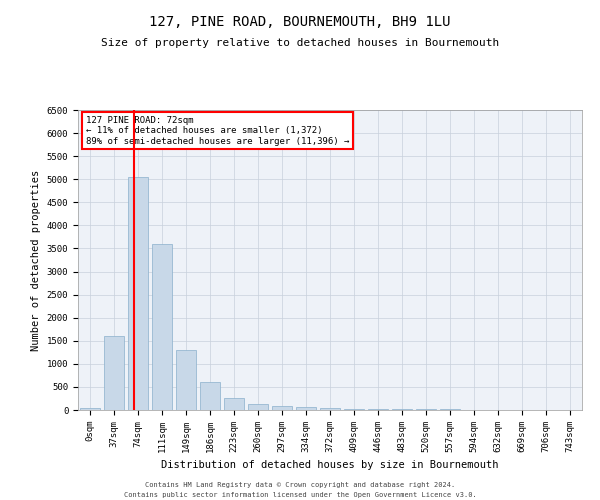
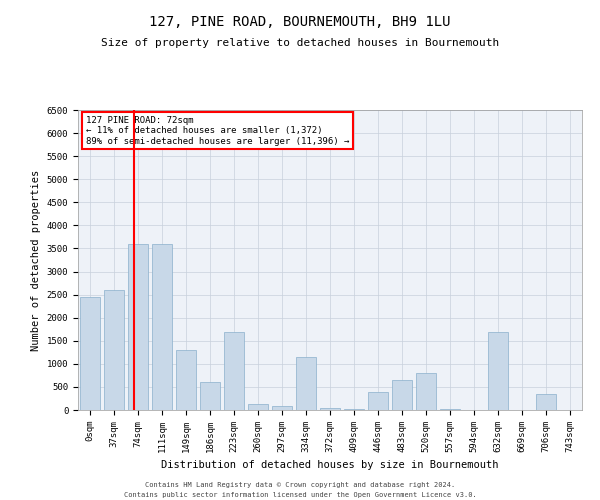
0sqm: 50 -> 2450
37sqm: 1600 -> 2600
74sqm: 5050 -> 3600
223sqm: 270 -> 1700
334sqm: 60 -> 1150
446sqm: 20 -> 400
483sqm: 20 -> 650
520sqm: 20 -> 800
632sqm: 10 -> 1700
706sqm: 0 -> 350
